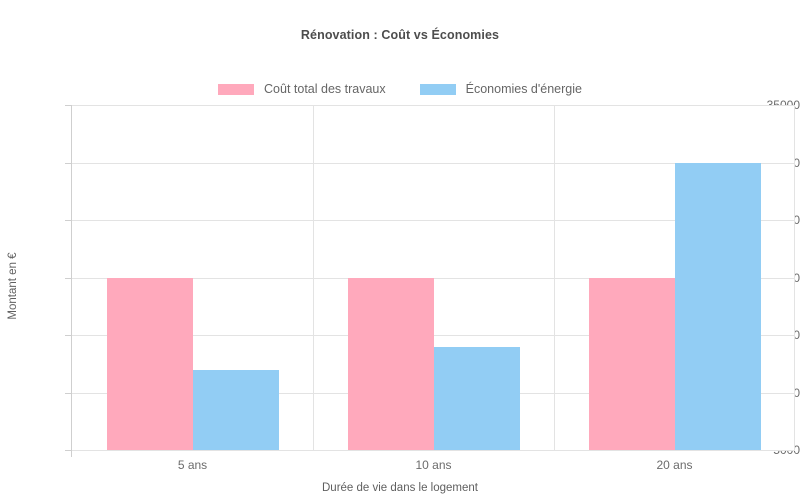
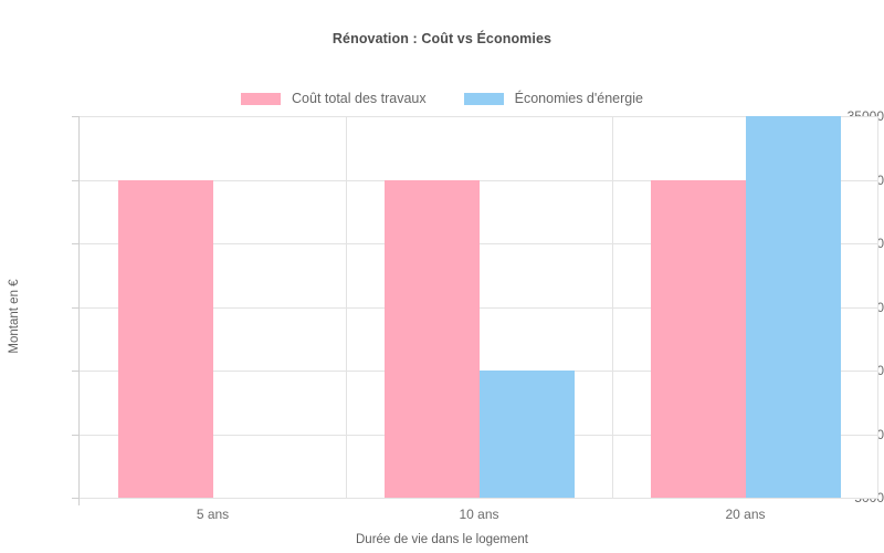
Coût total des travaux/5 ans: 20000 -> 30000
Économies d'énergie/5 ans: 12000 -> 5000
Coût total des travaux/10 ans: 20000 -> 30000
Économies d'énergie/10 ans: 14000 -> 15000
Coût total des travaux/20 ans: 20000 -> 30000
Économies d'énergie/20 ans: 30000 -> 35000
